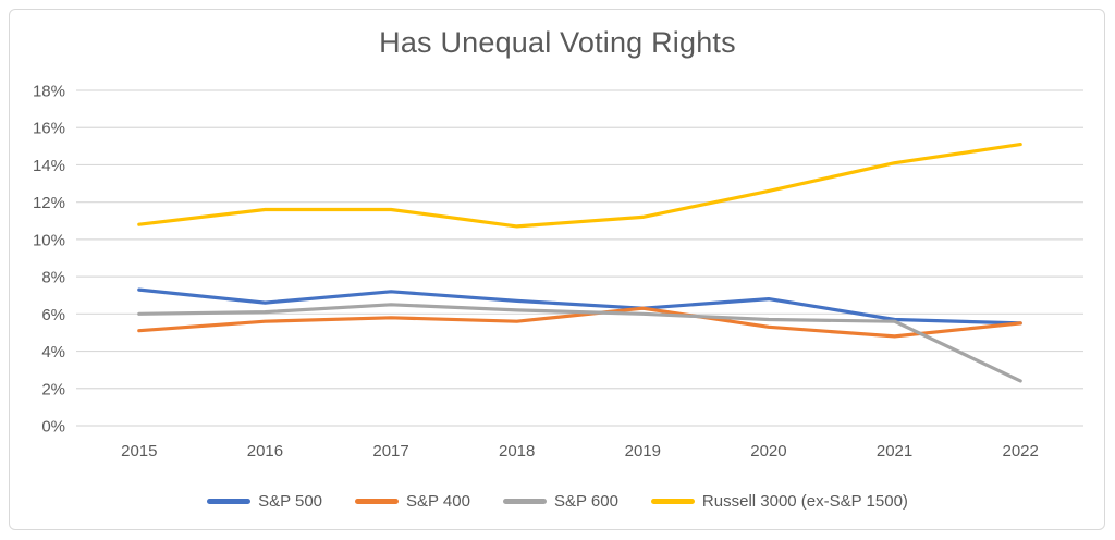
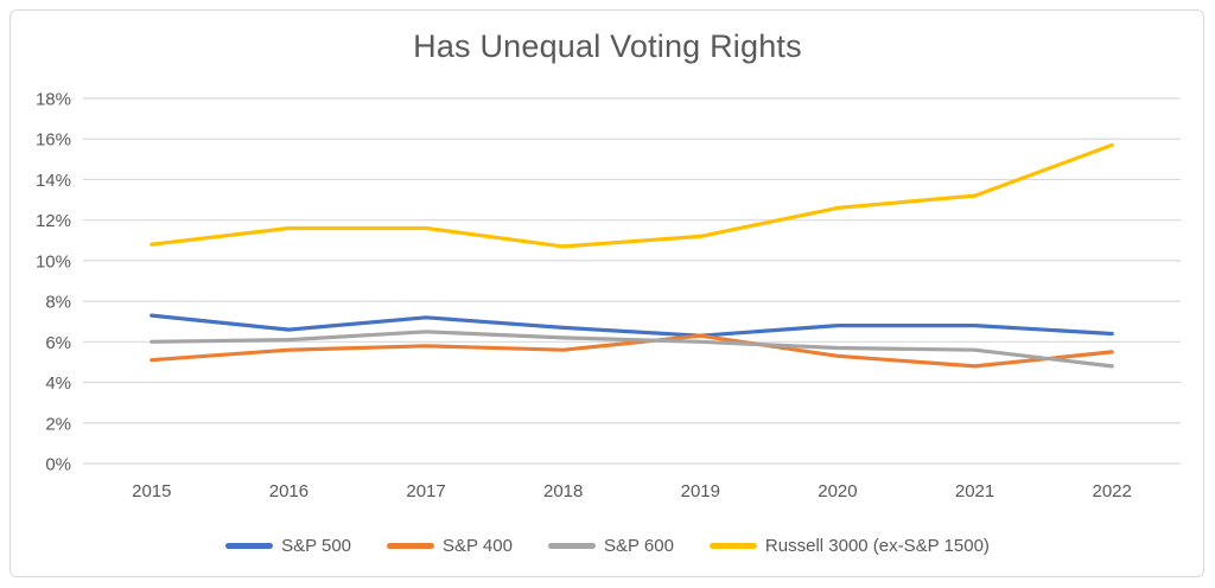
S&P 500/2021: 5.7% -> 6.8%
Russell 3000 (ex-S&P 1500)/2021: 14.1% -> 13.2%
S&P 500/2022: 5.5% -> 6.4%
S&P 600/2022: 2.4% -> 4.8%
Russell 3000 (ex-S&P 1500)/2022: 15.1% -> 15.7%
